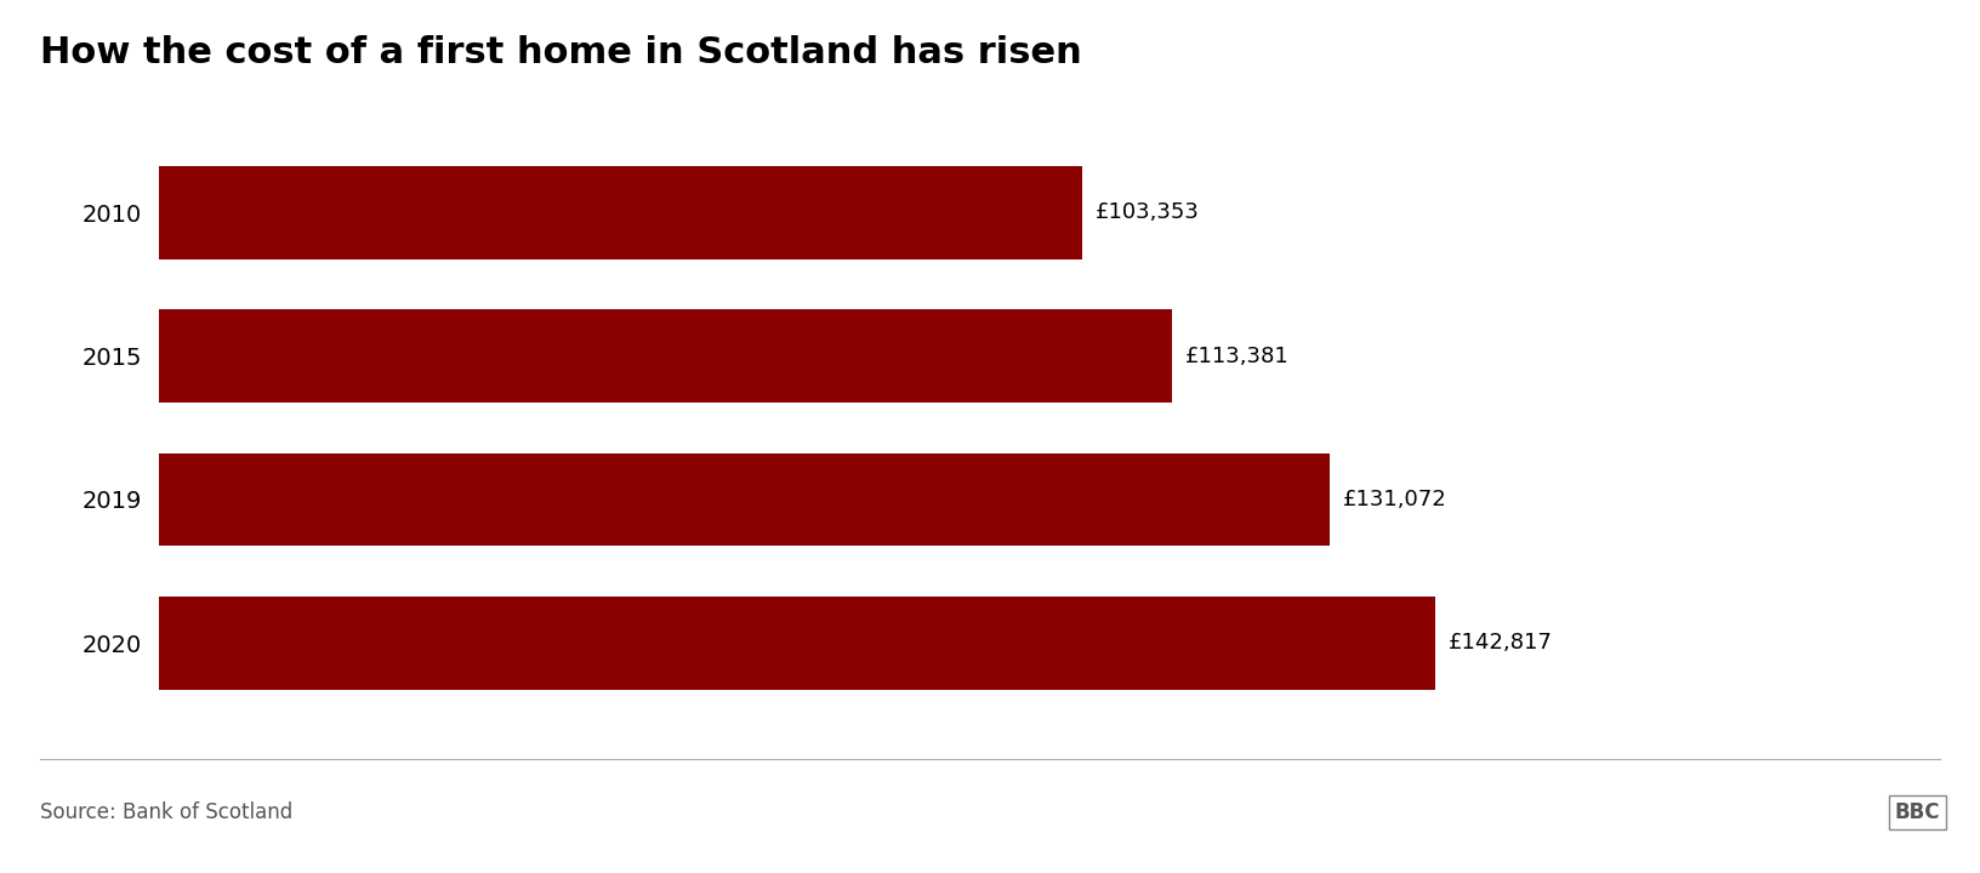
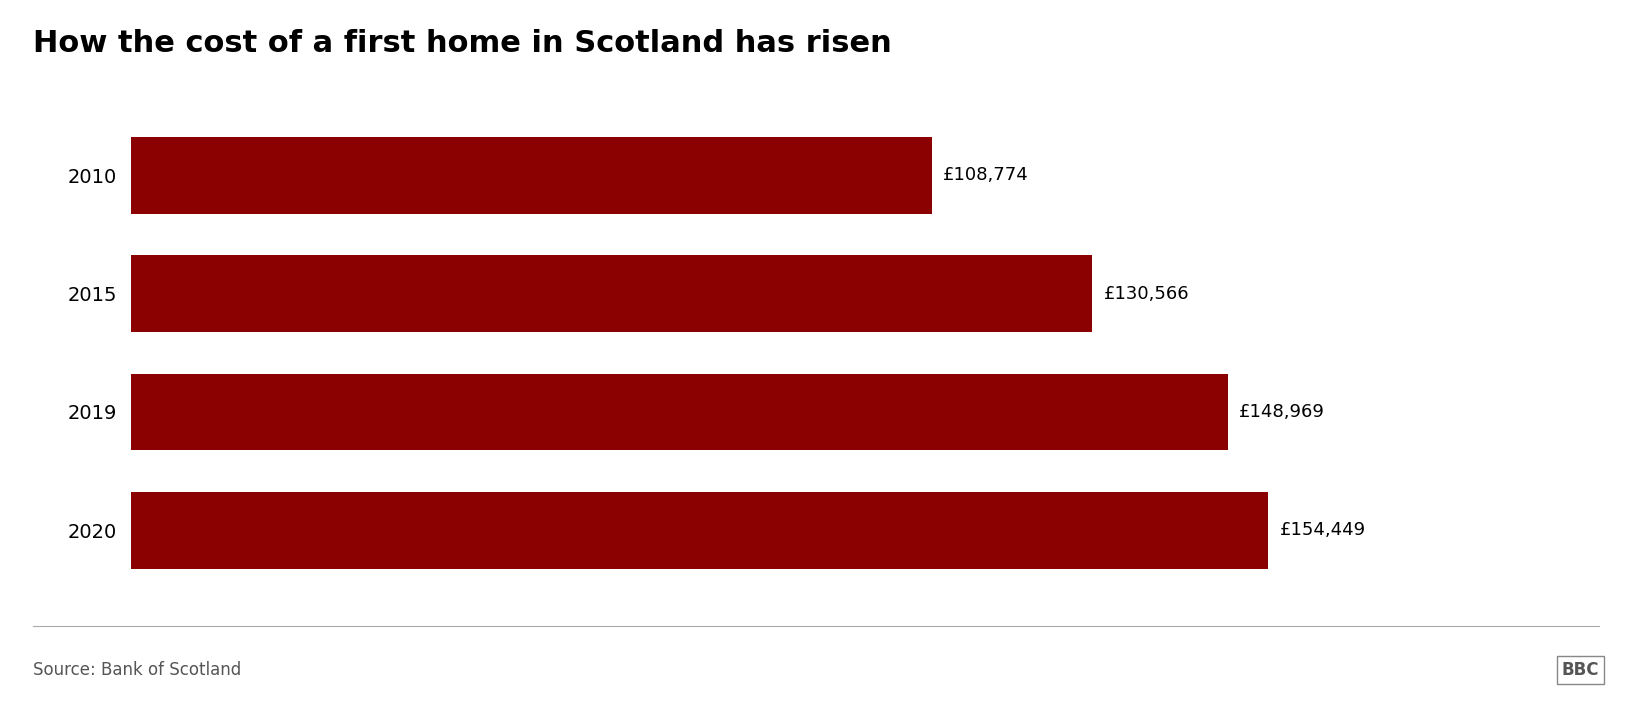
2010: £103,353 -> £108,774
2015: £113,381 -> £130,566
2019: £131,072 -> £148,969
2020: £142,817 -> £154,449
